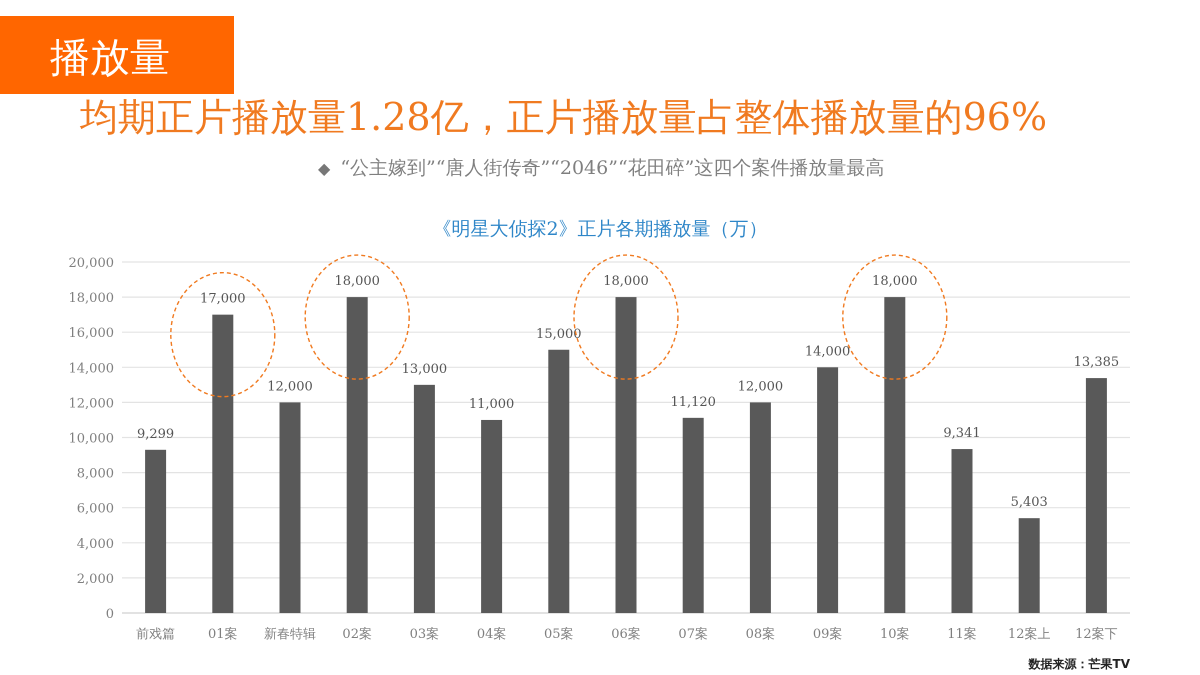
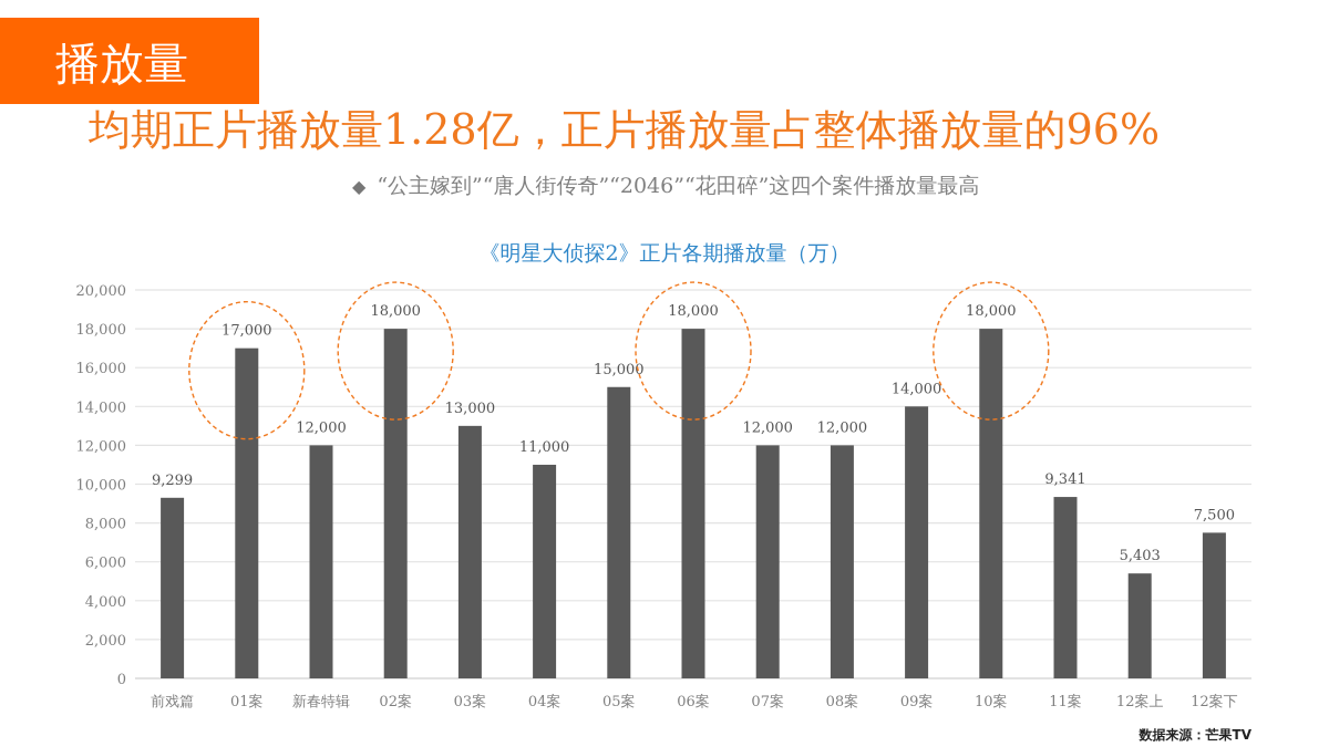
07案: 11,120 -> 12,000
12案下: 13,385 -> 7,500
